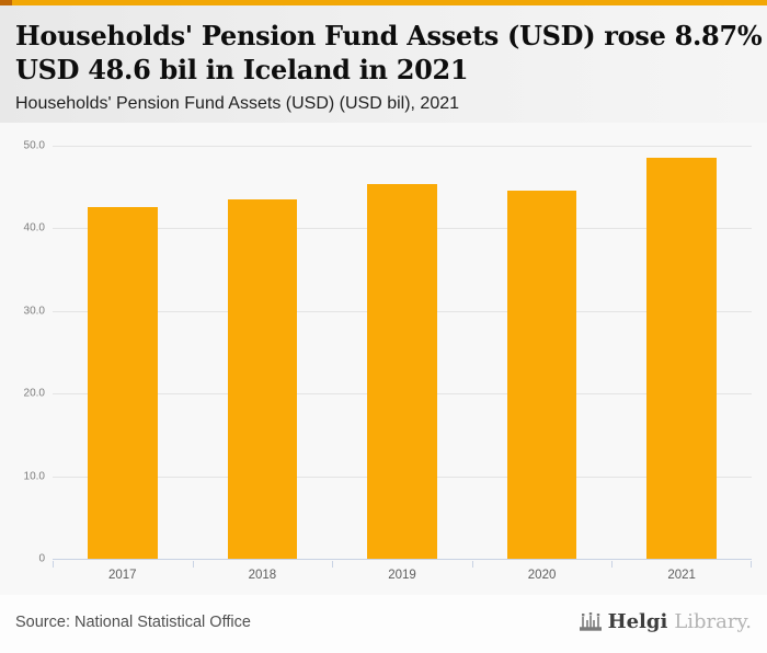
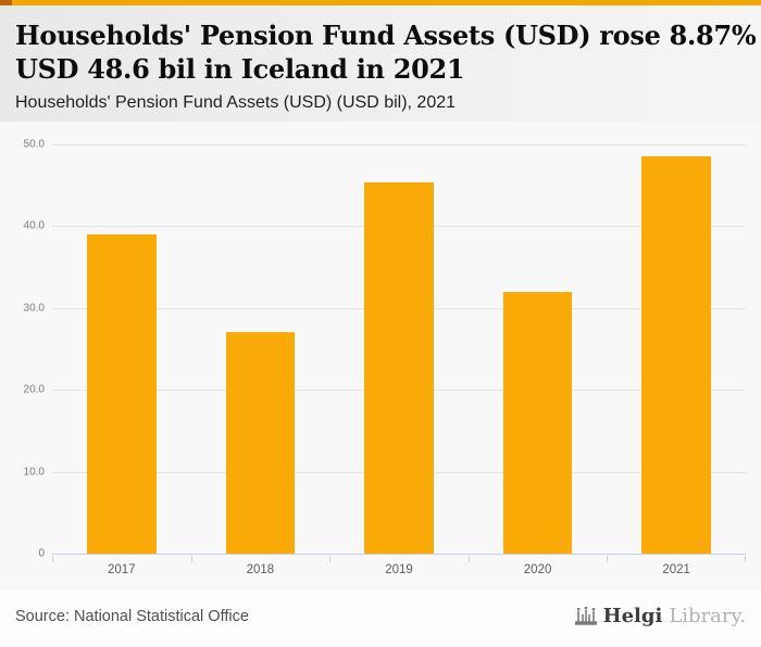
2017: 43 -> 39
2018: 44 -> 27
2020: 45 -> 32
